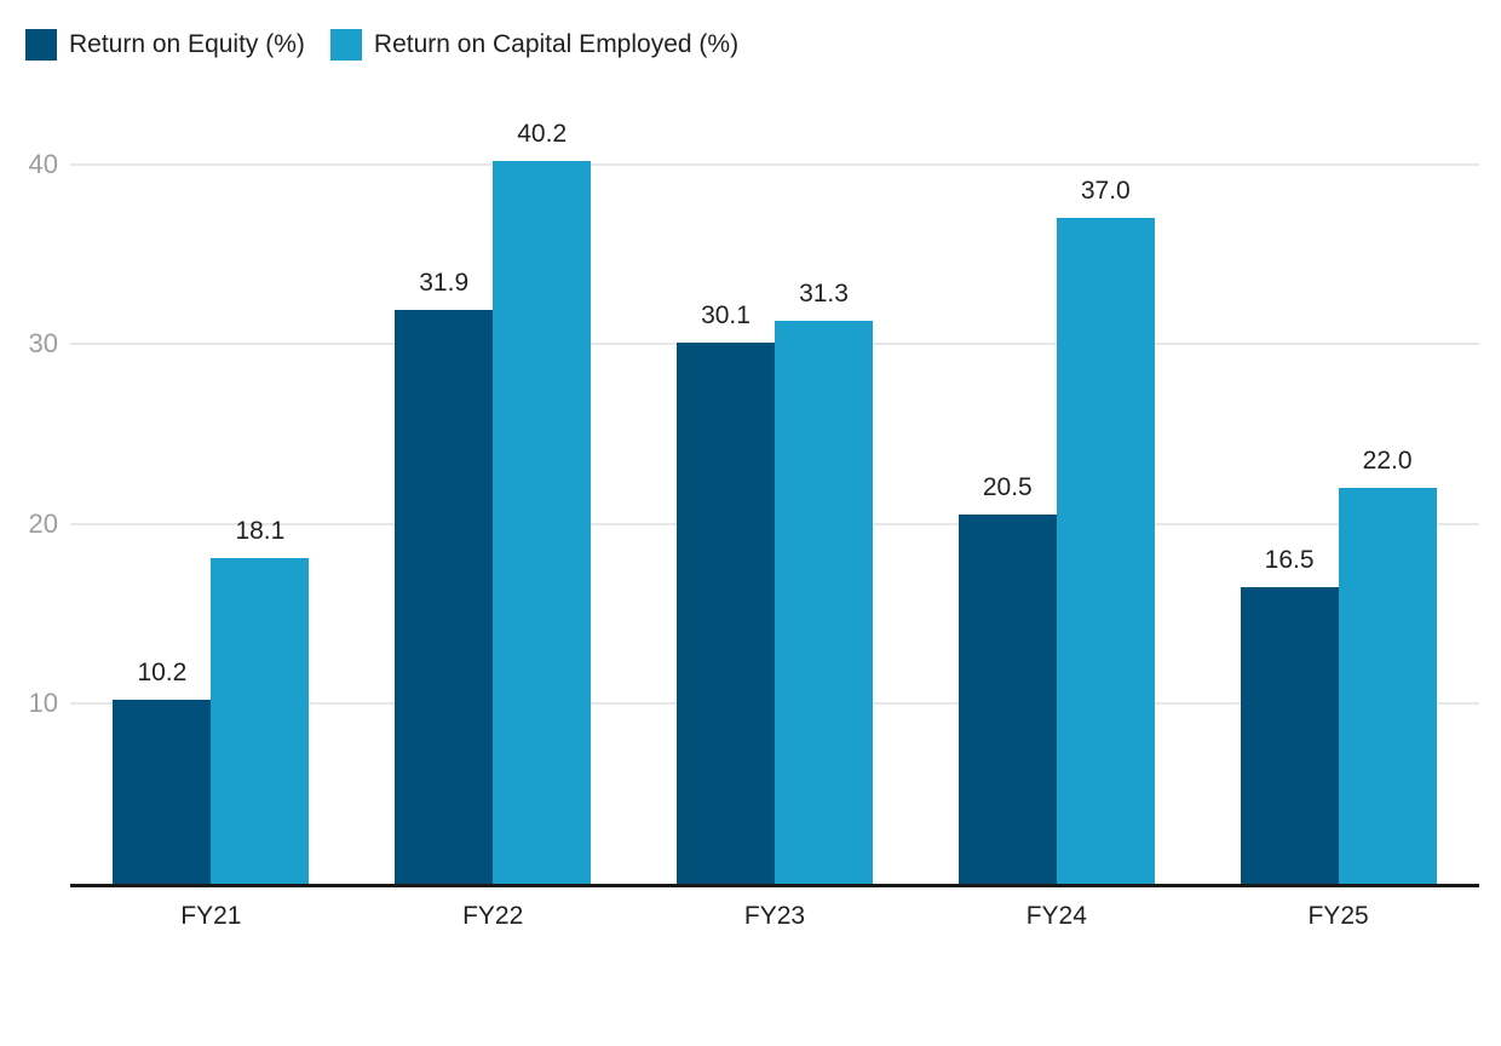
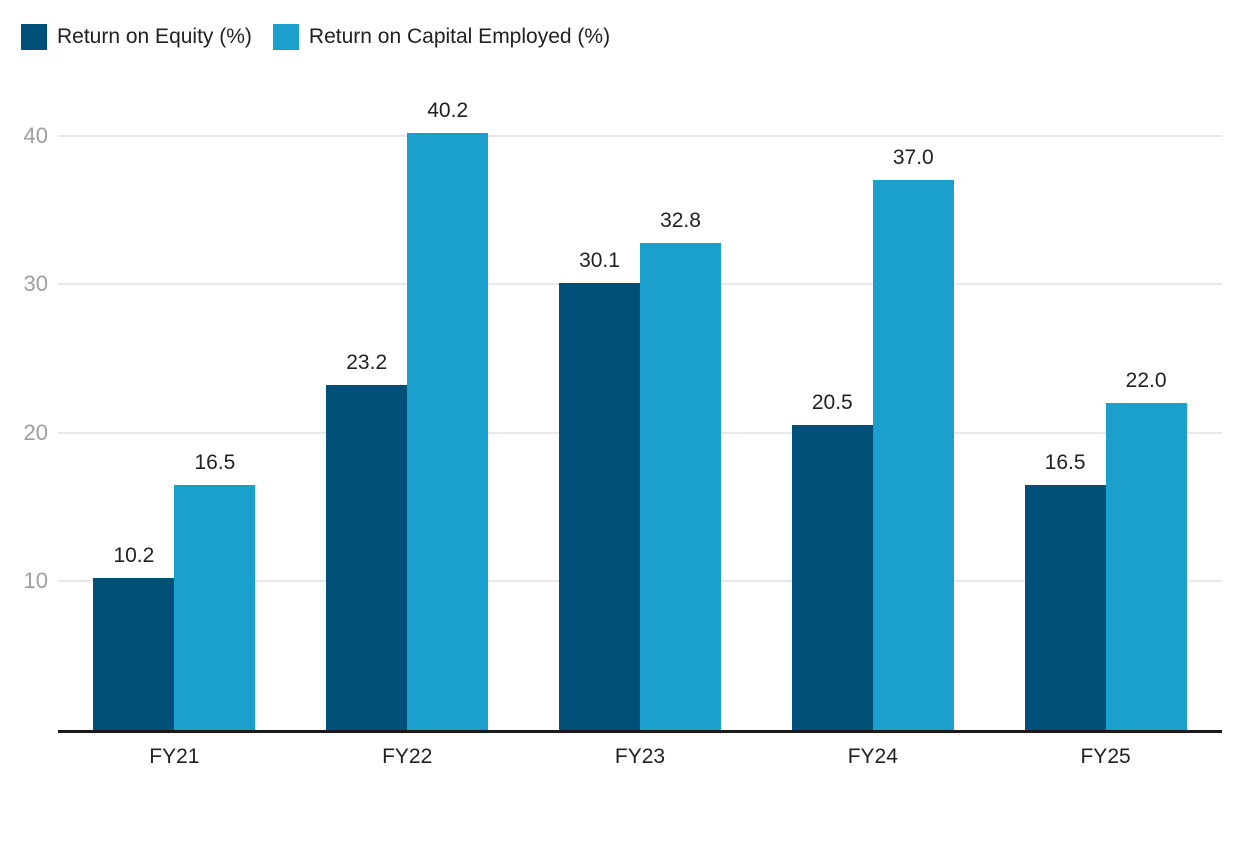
Return on Capital Employed (%)/FY21: 18.1 -> 16.5
Return on Equity (%)/FY22: 31.9 -> 23.2
Return on Capital Employed (%)/FY23: 31.3 -> 32.8
